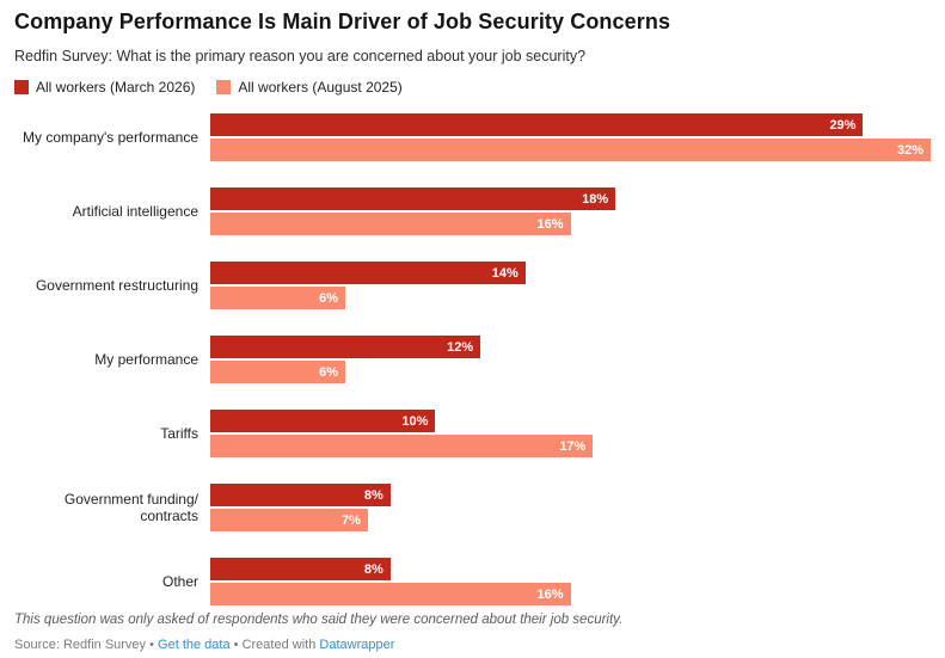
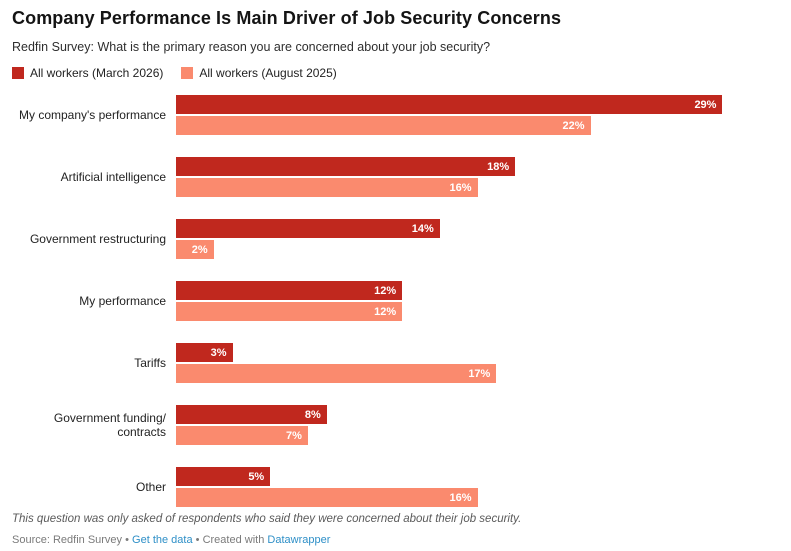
All workers (August 2025)/My company's performance: 32% -> 22%
All workers (August 2025)/Government restructuring: 6% -> 2%
All workers (August 2025)/My performance: 6% -> 12%
All workers (March 2026)/Tariffs: 10% -> 3%
All workers (March 2026)/Other: 8% -> 5%
